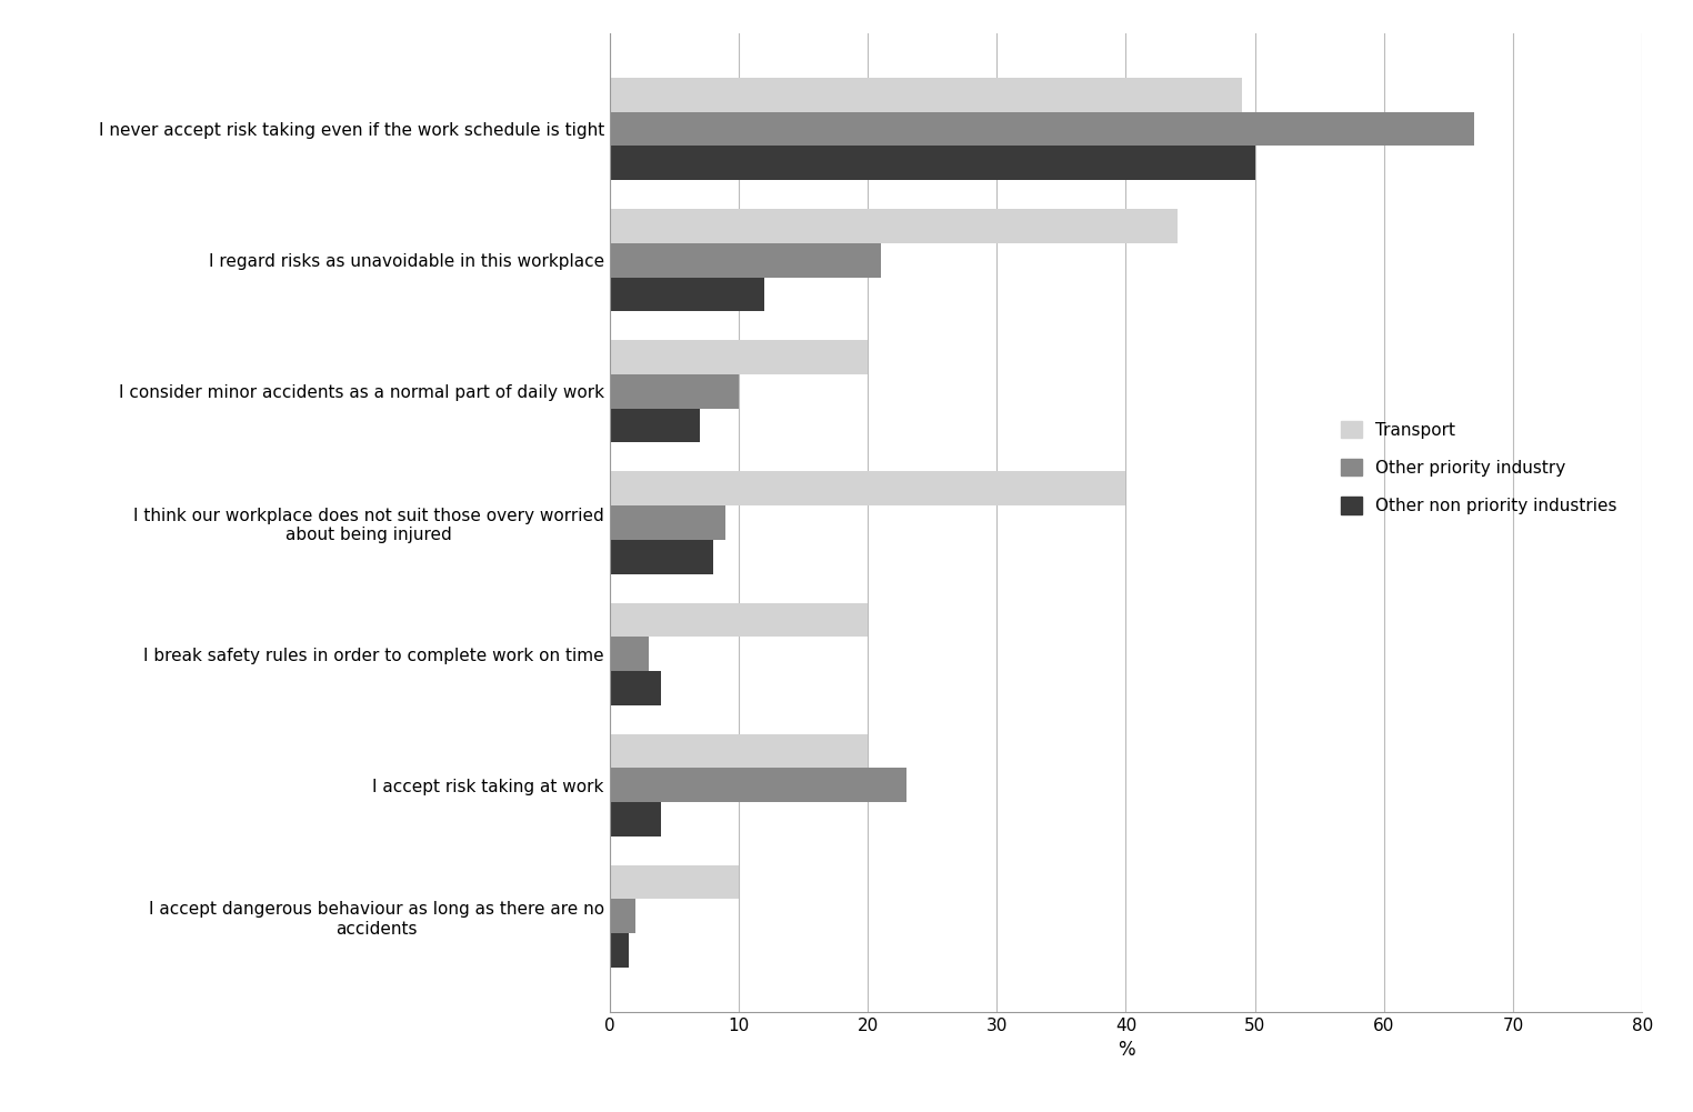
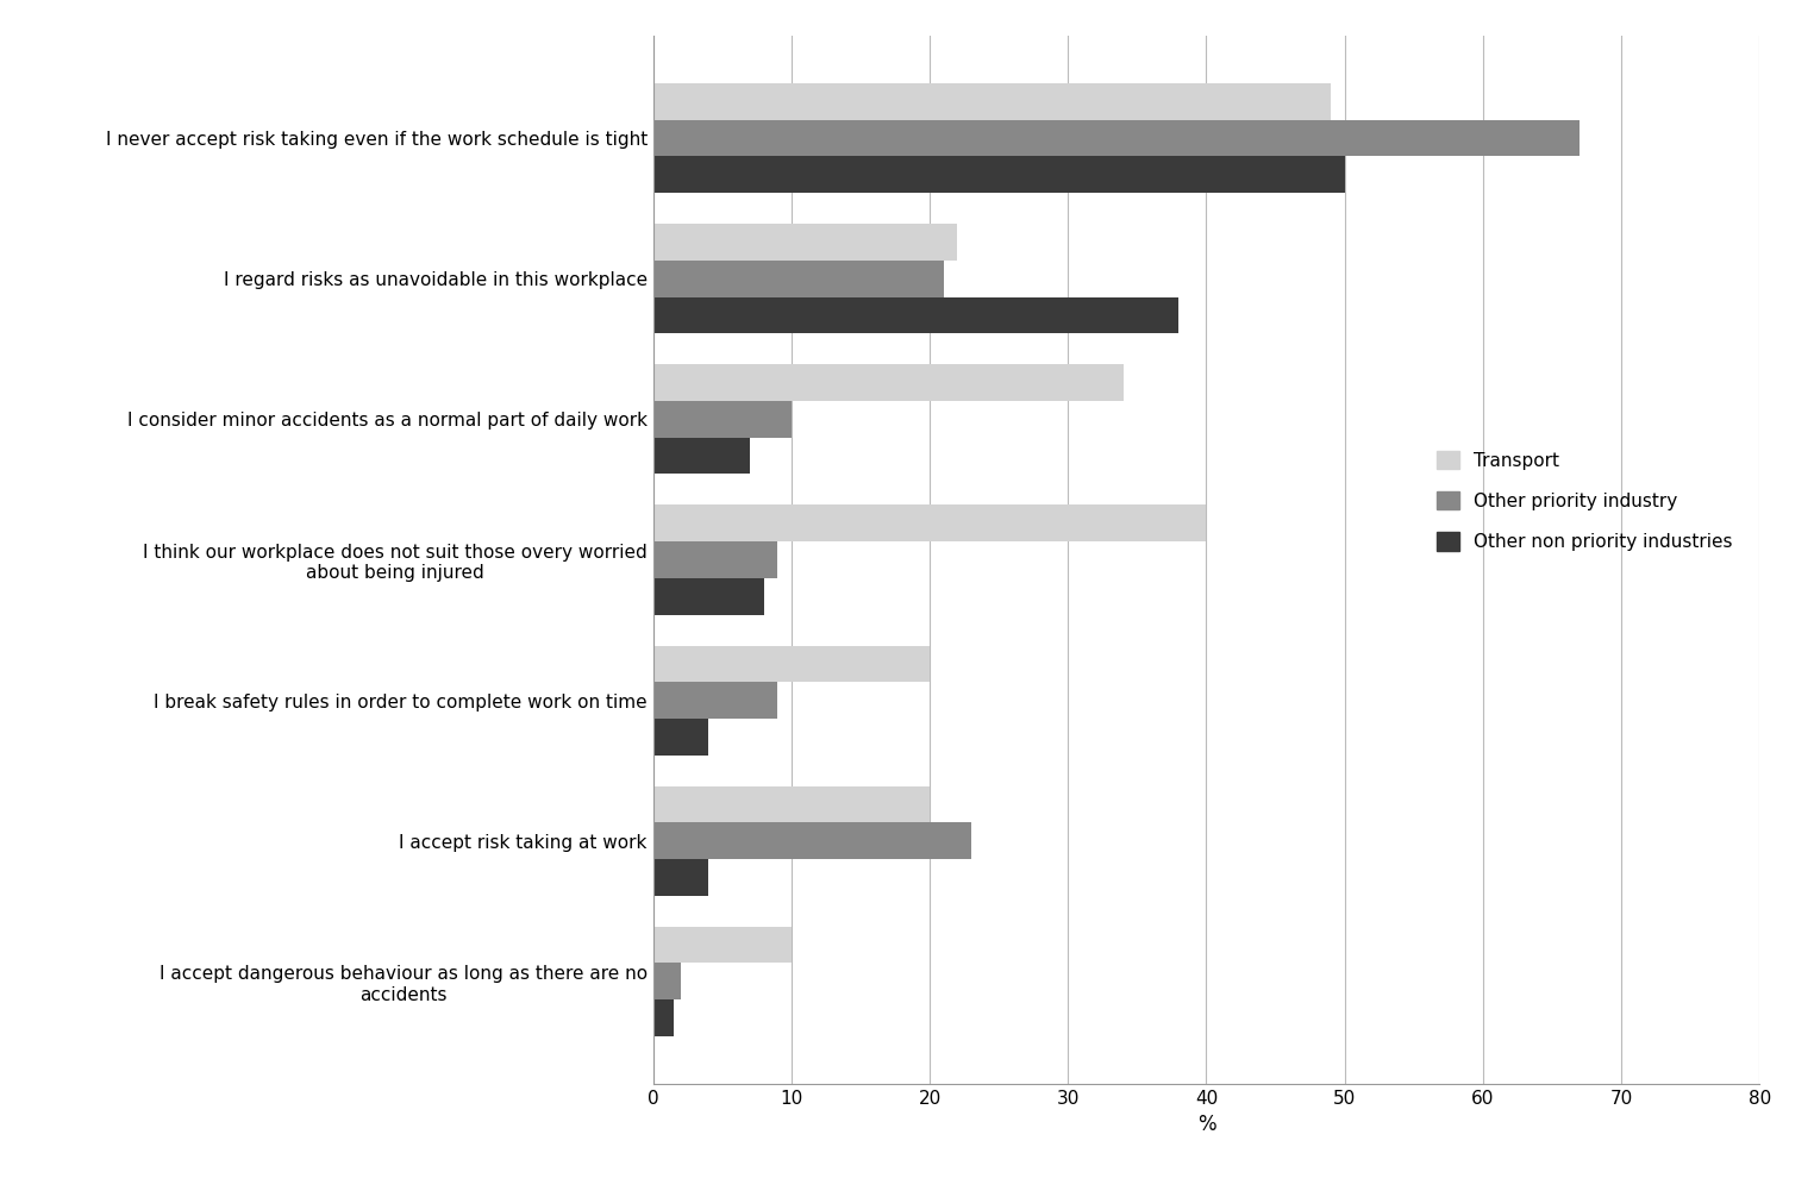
Transport/I regard risks as unavoidable in this workplace: 44 -> 22
Other non priority industries/I regard risks as unavoidable in this workplace: 12.0 -> 38.0
Transport/I consider minor accidents as a normal part of daily work: 20 -> 34
Other priority industry/I break safety rules in order to complete work on time: 3 -> 9
